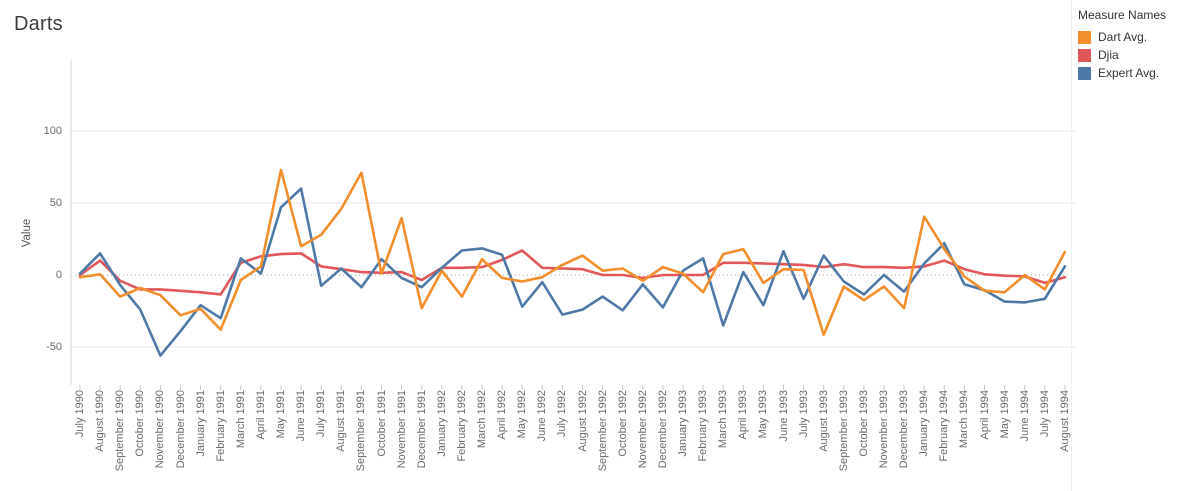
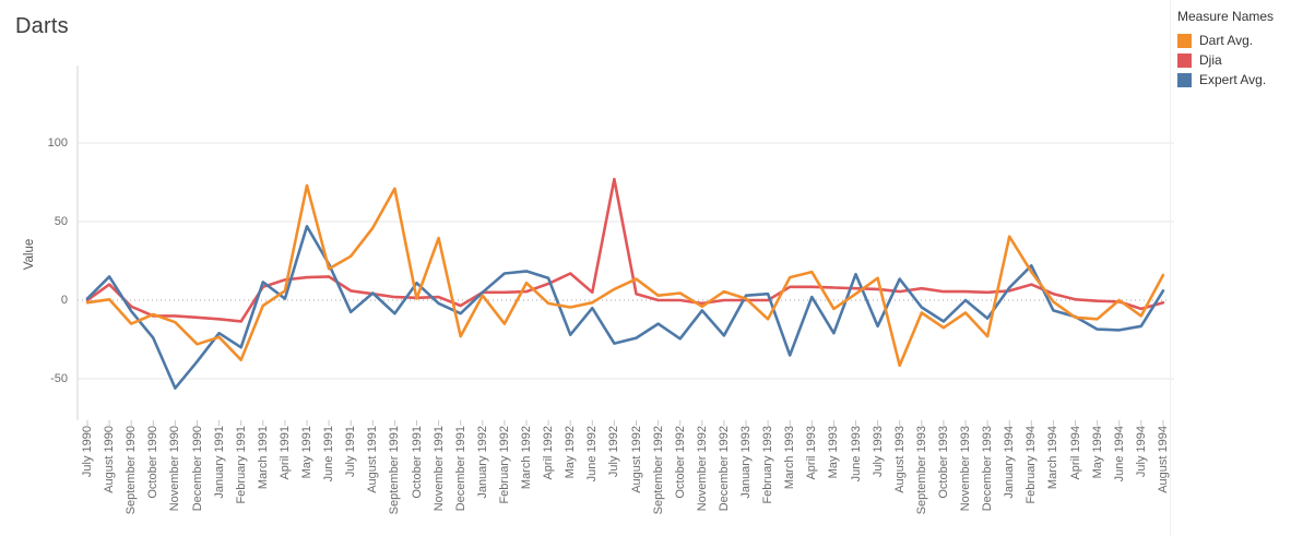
Expert Avg./June 1991: 60 -> 23
Djia/July 1992: 4 -> 77
Expert Avg./February 1993: 12 -> 4
Dart Avg./July 1993: 4 -> 14
